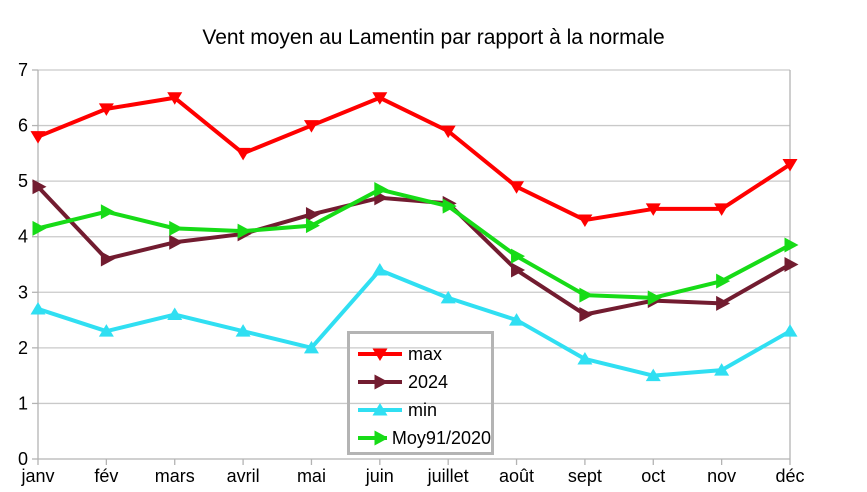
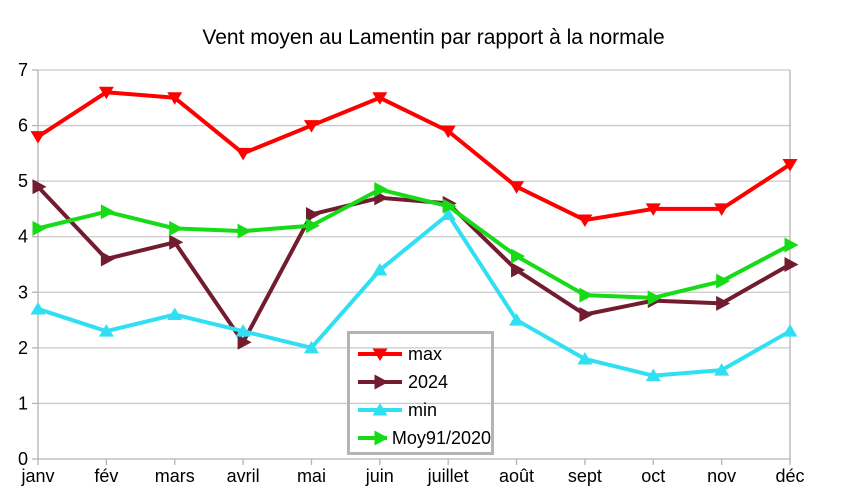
max/fév: 6.3 -> 6.6
2024/avril: 4.0 -> 2.1
min/juillet: 2.9 -> 4.4
